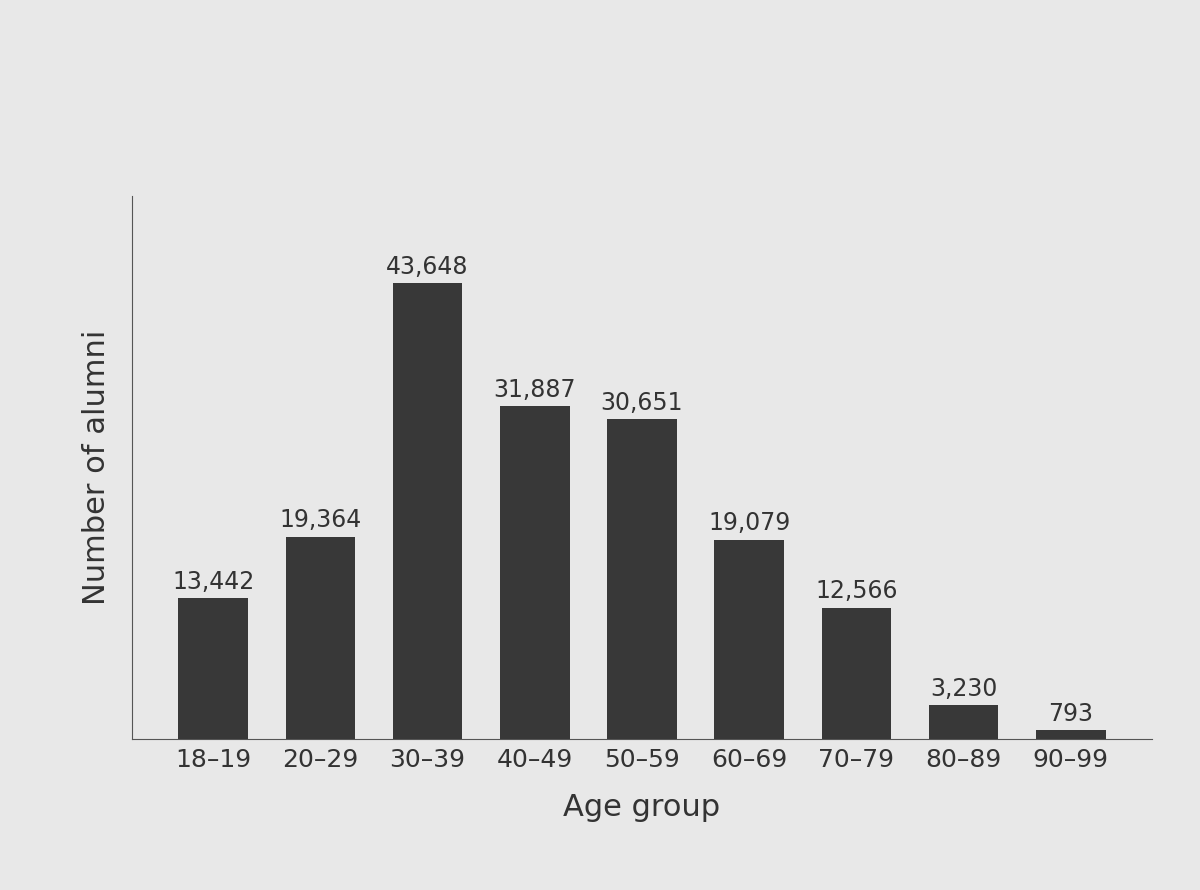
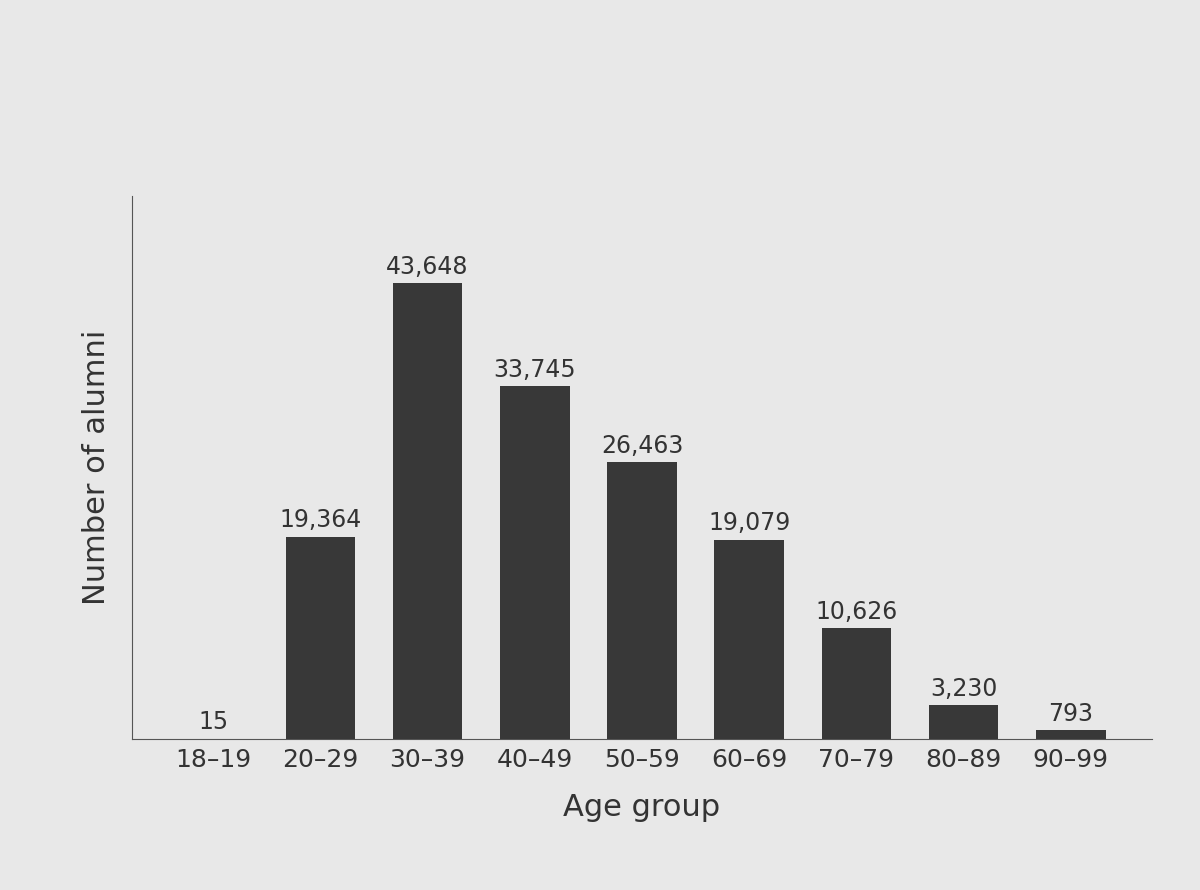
18–19: 13,442 -> 15
40–49: 31,887 -> 33,745
50–59: 30,651 -> 26,463
70–79: 12,566 -> 10,626
